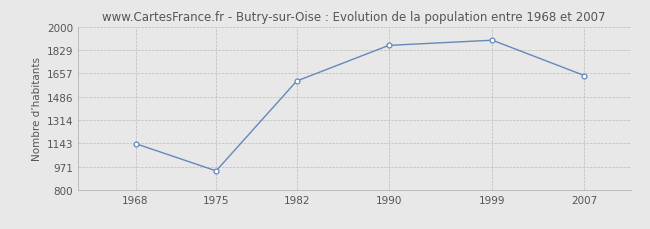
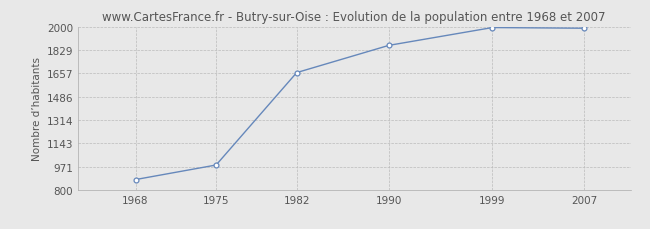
1968: 1140 -> 880
1975: 940 -> 980
1982: 1600 -> 1660
1999: 1900 -> 1990
2007: 1640 -> 1990
